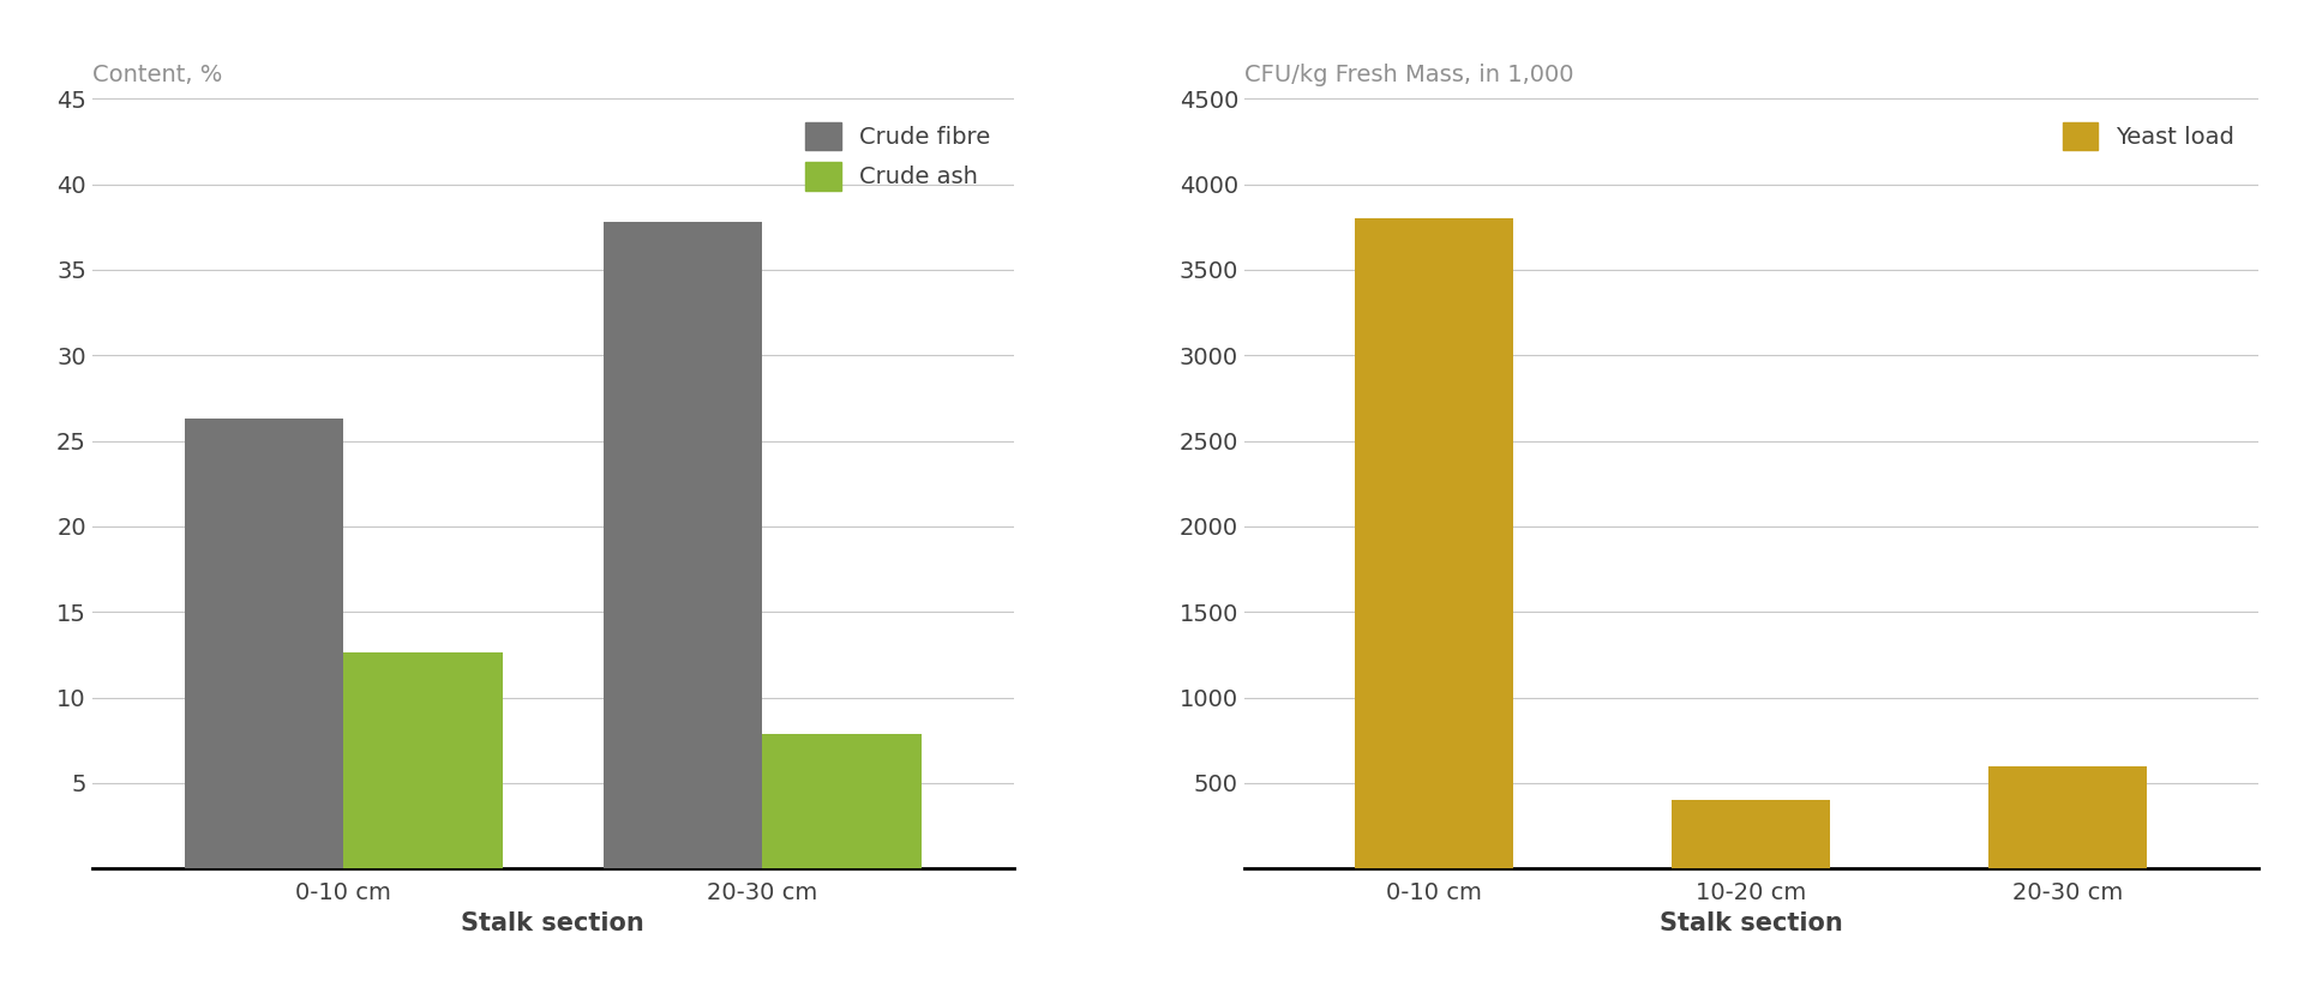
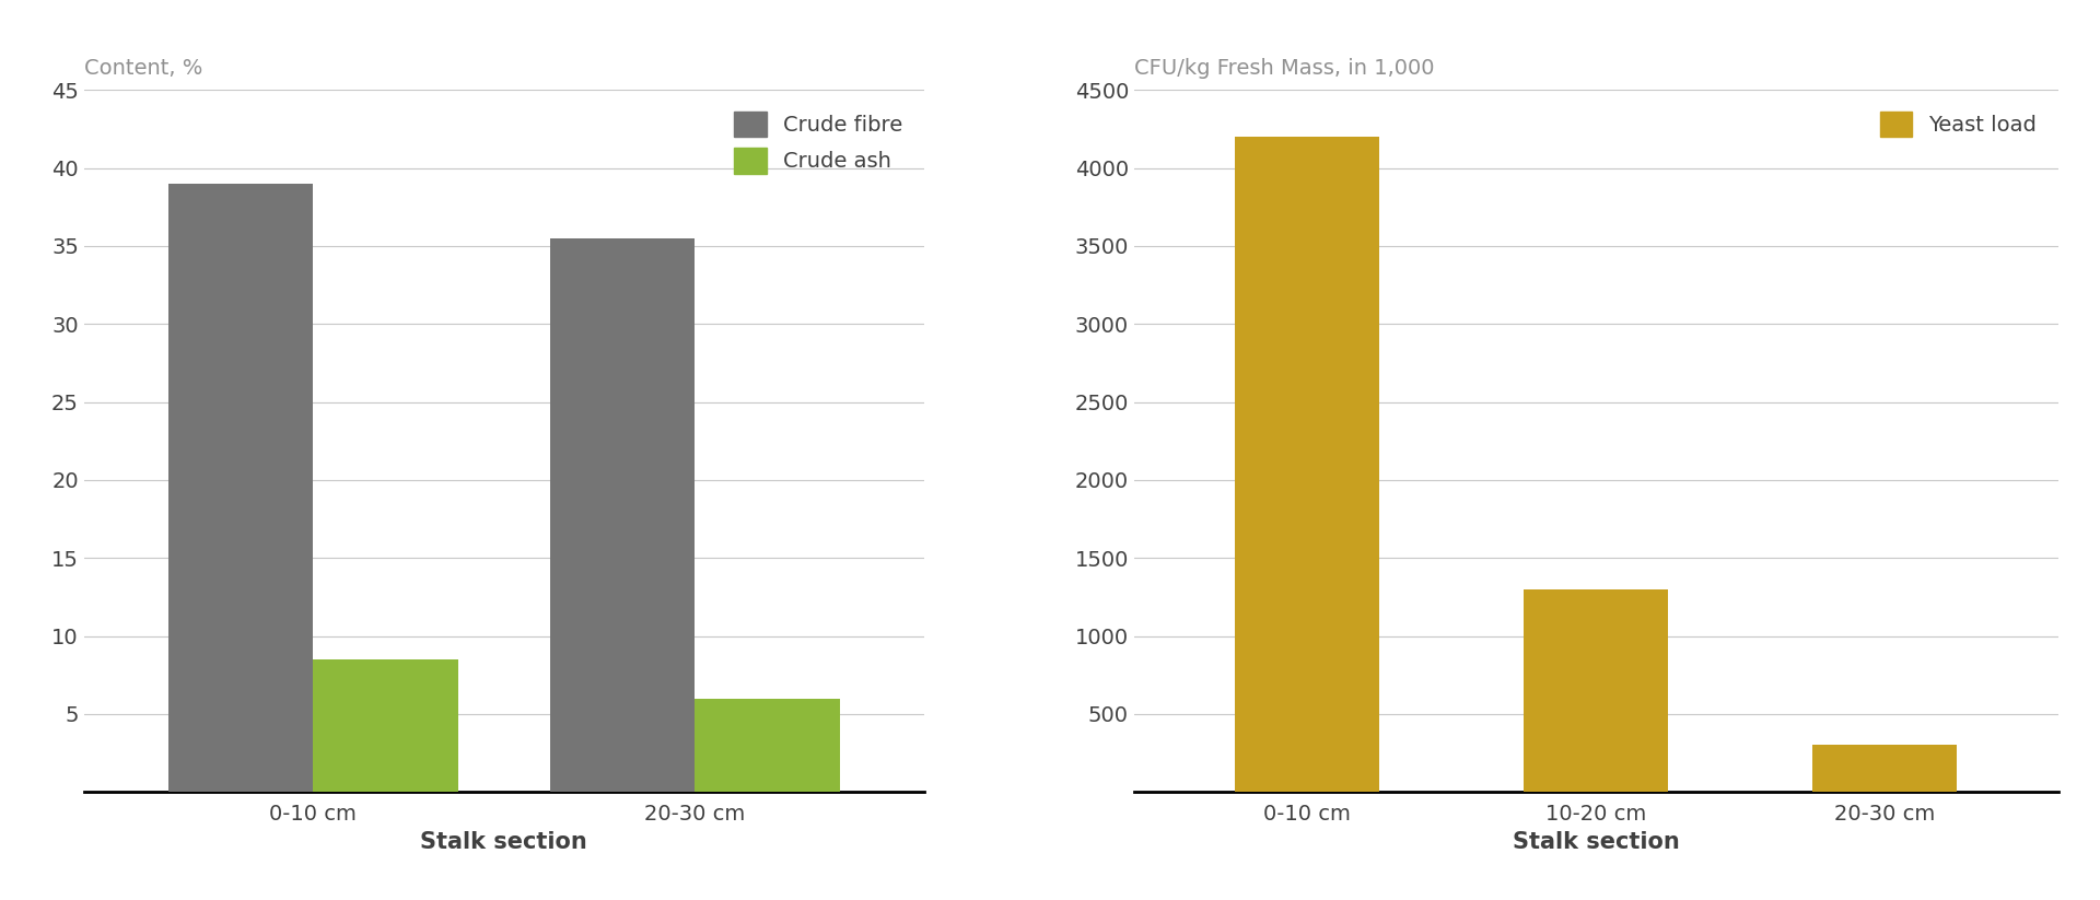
Content, %/Crude fibre/0-10 cm: 26.3 -> 39.0
Content, %/Crude ash/0-10 cm: 12.6 -> 8.5
Content, %/Crude fibre/20-30 cm: 37.8 -> 35.5
Content, %/Crude ash/20-30 cm: 7.9 -> 6.0
CFU/kg Fresh Mass, in 1,000/0-10 cm: 3800 -> 4200
CFU/kg Fresh Mass, in 1,000/10-20 cm: 400 -> 1300
CFU/kg Fresh Mass, in 1,000/20-30 cm: 600 -> 300
